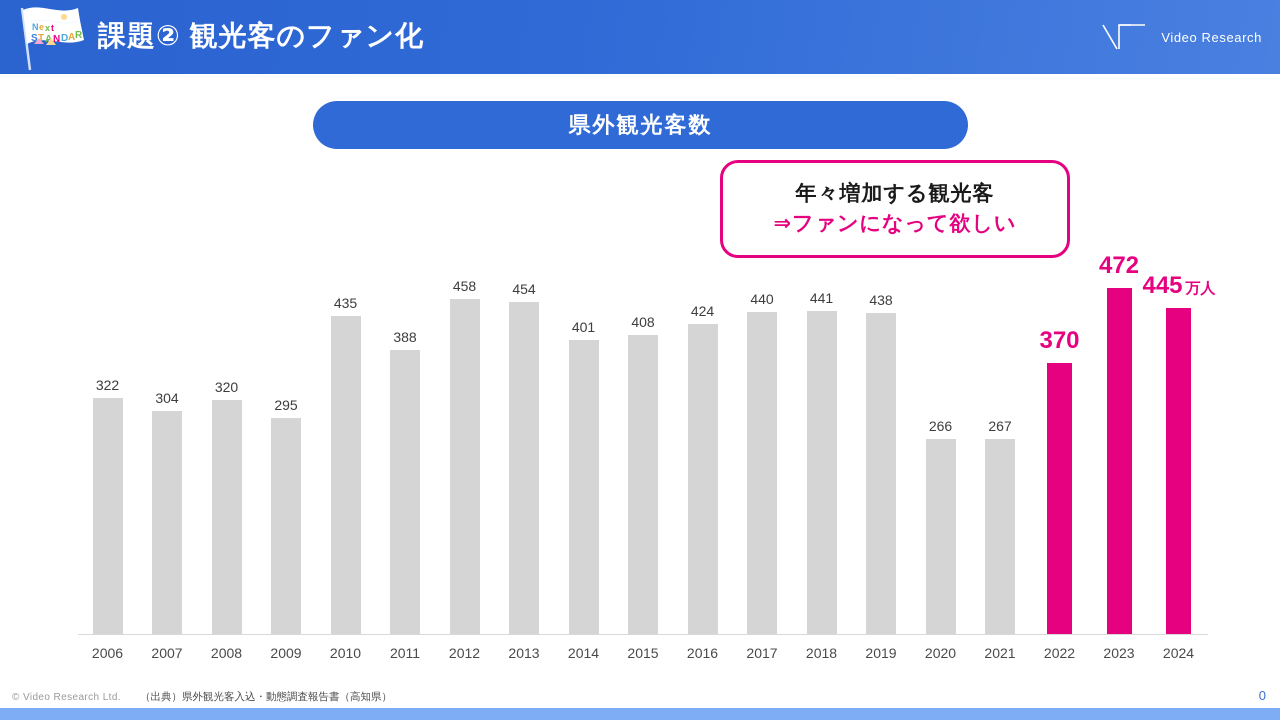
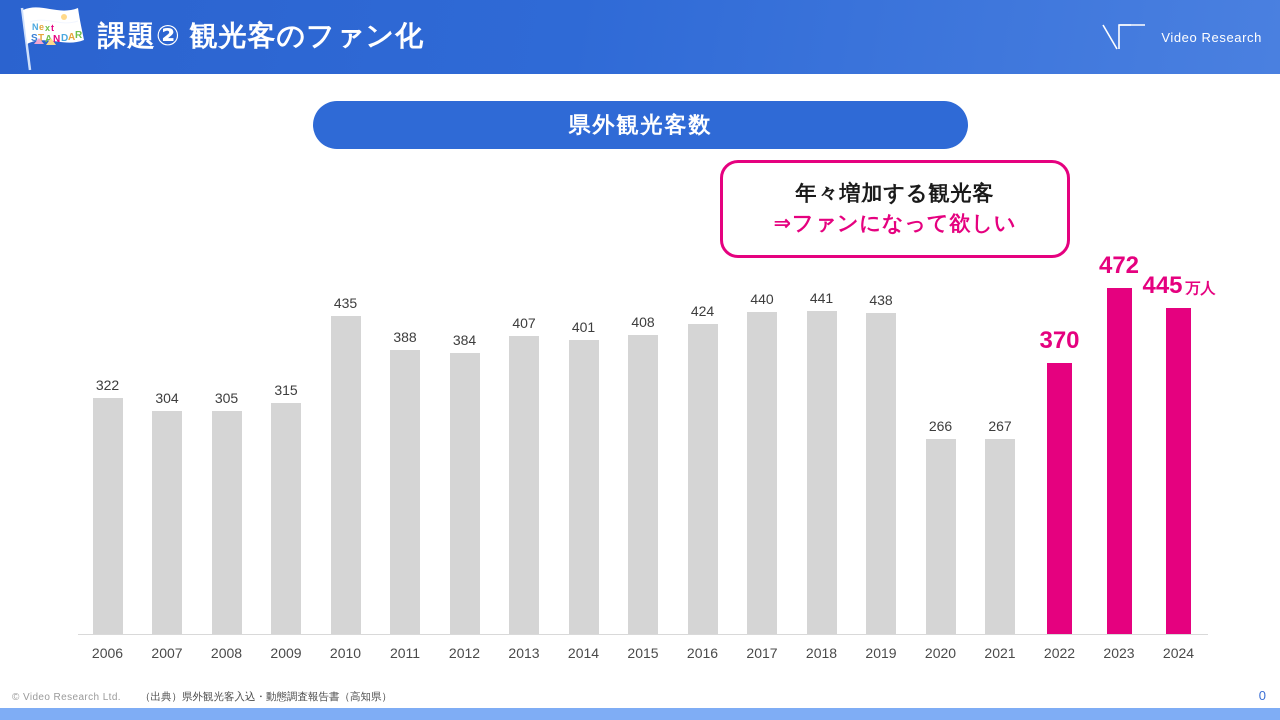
2008: 320 -> 305
2009: 295 -> 315
2012: 458 -> 384
2013: 454 -> 407
